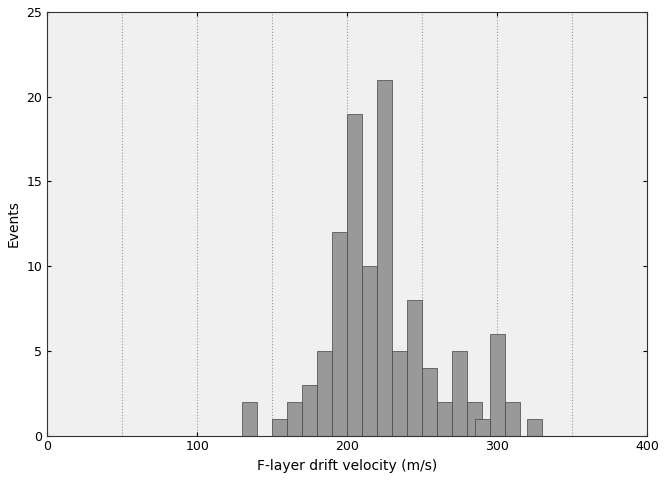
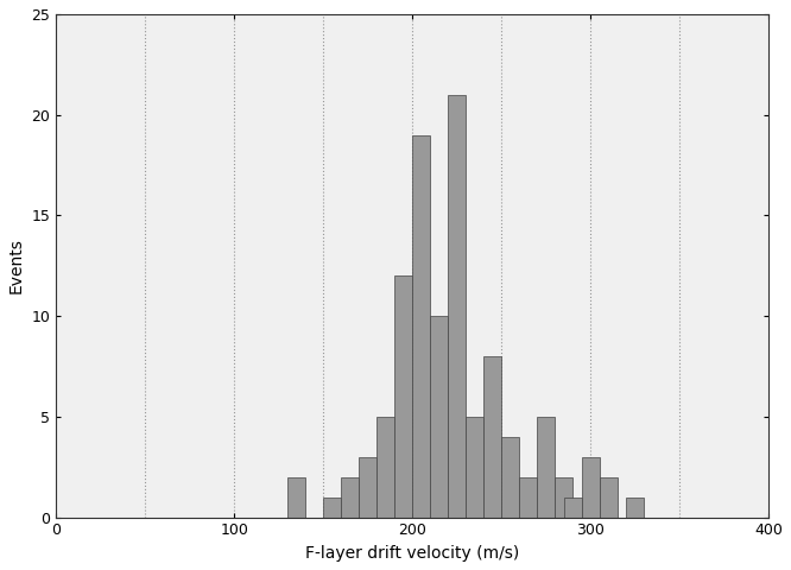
300: 6 -> 3
